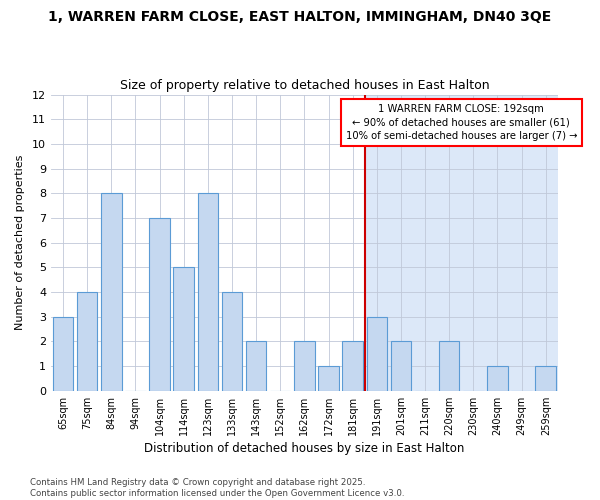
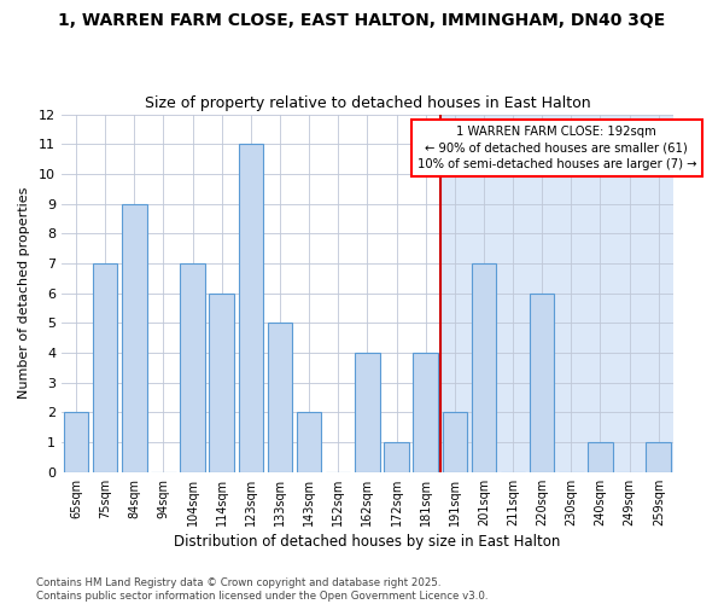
65sqm: 3 -> 2
75sqm: 4 -> 7
84sqm: 8 -> 9
114sqm: 5 -> 6
123sqm: 8 -> 11
133sqm: 4 -> 5
162sqm: 2 -> 4
181sqm: 2 -> 4
191sqm: 3 -> 2
201sqm: 2 -> 7
220sqm: 2 -> 6
